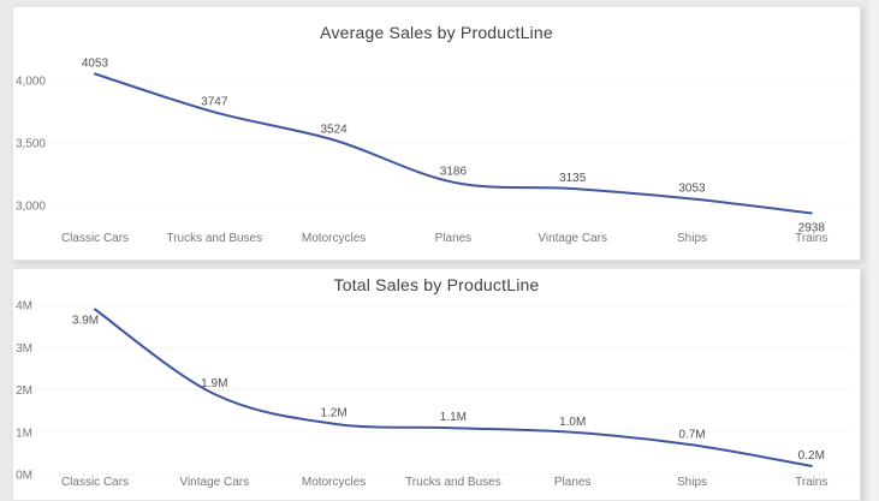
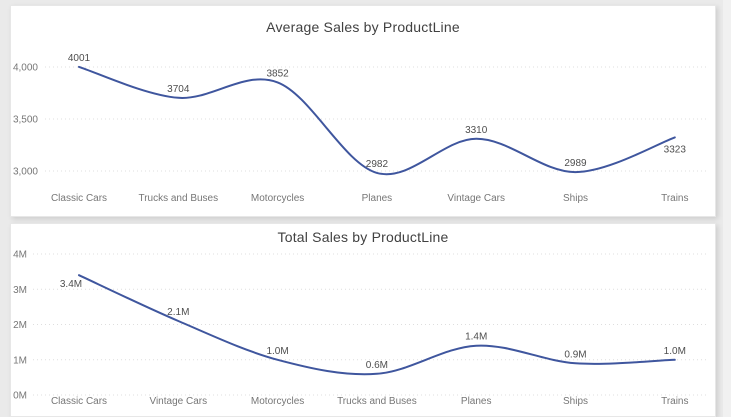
Average Sales by ProductLine/Classic Cars: 4053 -> 4001
Average Sales by ProductLine/Trucks and Buses: 3747 -> 3704
Average Sales by ProductLine/Motorcycles: 3524 -> 3852
Average Sales by ProductLine/Planes: 3186 -> 2982
Average Sales by ProductLine/Vintage Cars: 3135 -> 3310
Average Sales by ProductLine/Ships: 3053 -> 2989
Average Sales by ProductLine/Trains: 2938 -> 3323
Total Sales by ProductLine/Classic Cars: 3.9M -> 3.4M
Total Sales by ProductLine/Vintage Cars: 1.9M -> 2.1M
Total Sales by ProductLine/Motorcycles: 1.2M -> 1.0M
Total Sales by ProductLine/Trucks and Buses: 1.1M -> 0.6M
Total Sales by ProductLine/Planes: 1.0M -> 1.4M
Total Sales by ProductLine/Ships: 0.7M -> 0.9M
Total Sales by ProductLine/Trains: 0.2M -> 1.0M
